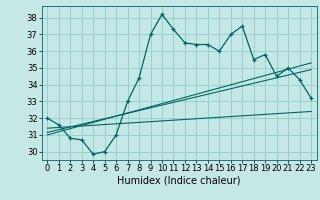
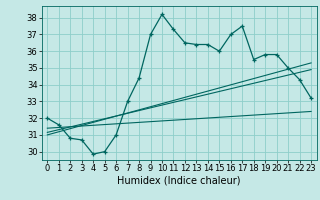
20: 34.5 -> 35.8
